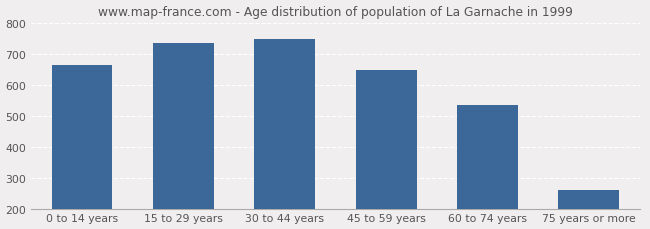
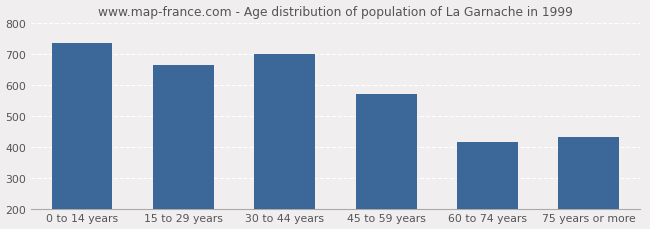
0 to 14 years: 665 -> 735
15 to 29 years: 735 -> 665
30 to 44 years: 748 -> 700
45 to 59 years: 648 -> 570
60 to 74 years: 535 -> 415
75 years or more: 260 -> 430
